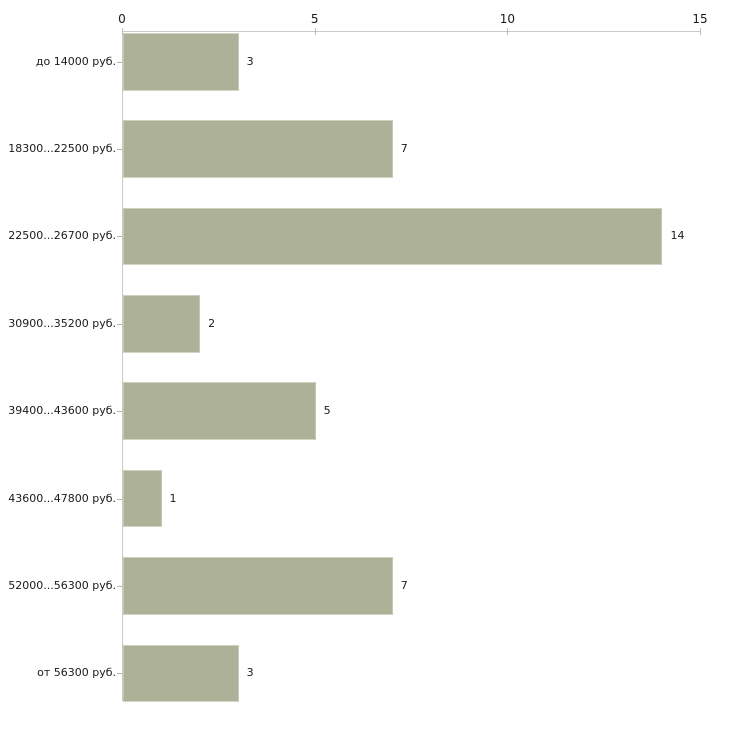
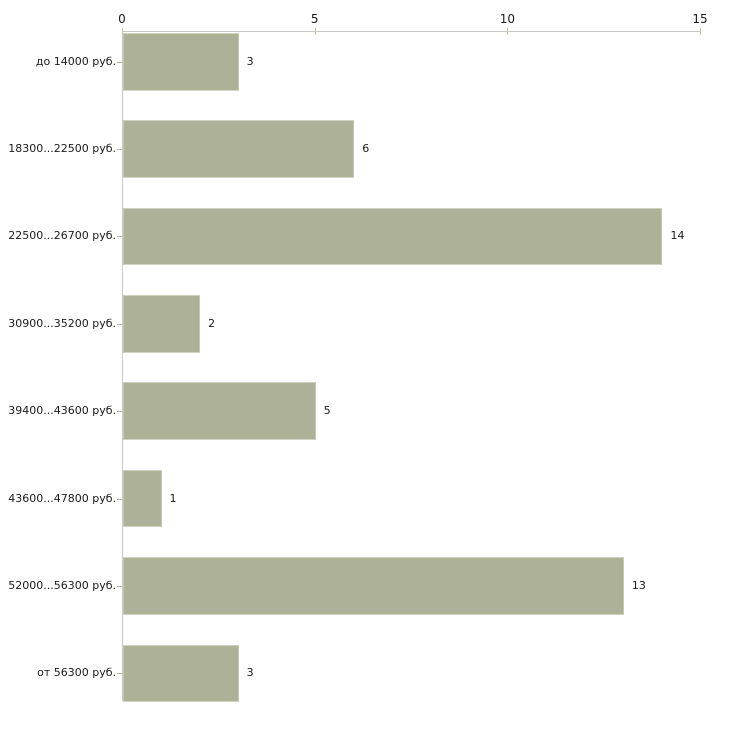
18300...22500 руб.: 7 -> 6
52000...56300 руб.: 7 -> 13
